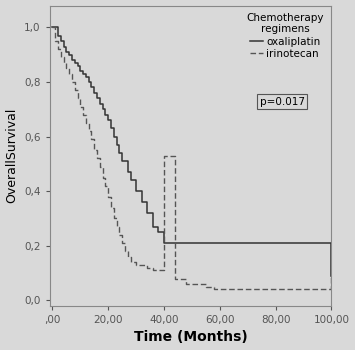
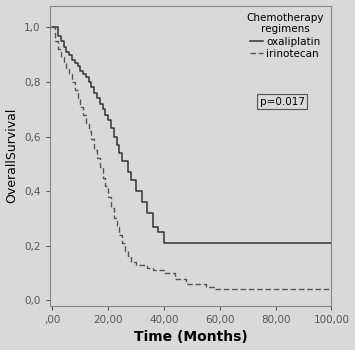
irinotecan/40,00: 0,53 -> 0,10
oxaliplatin/100,00: 0,09 -> 0,21
irinotecan/100,00: 0,13 -> 0,04
